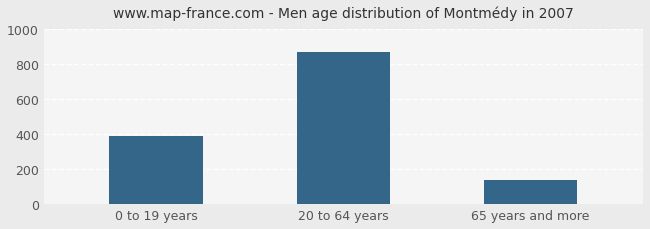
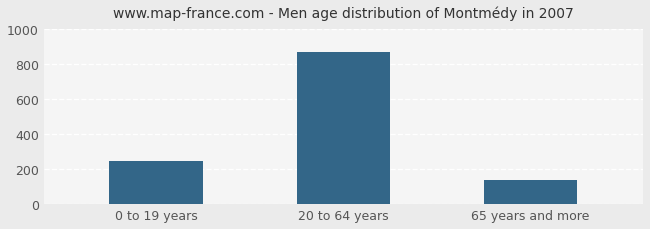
0 to 19 years: 390 -> 250
